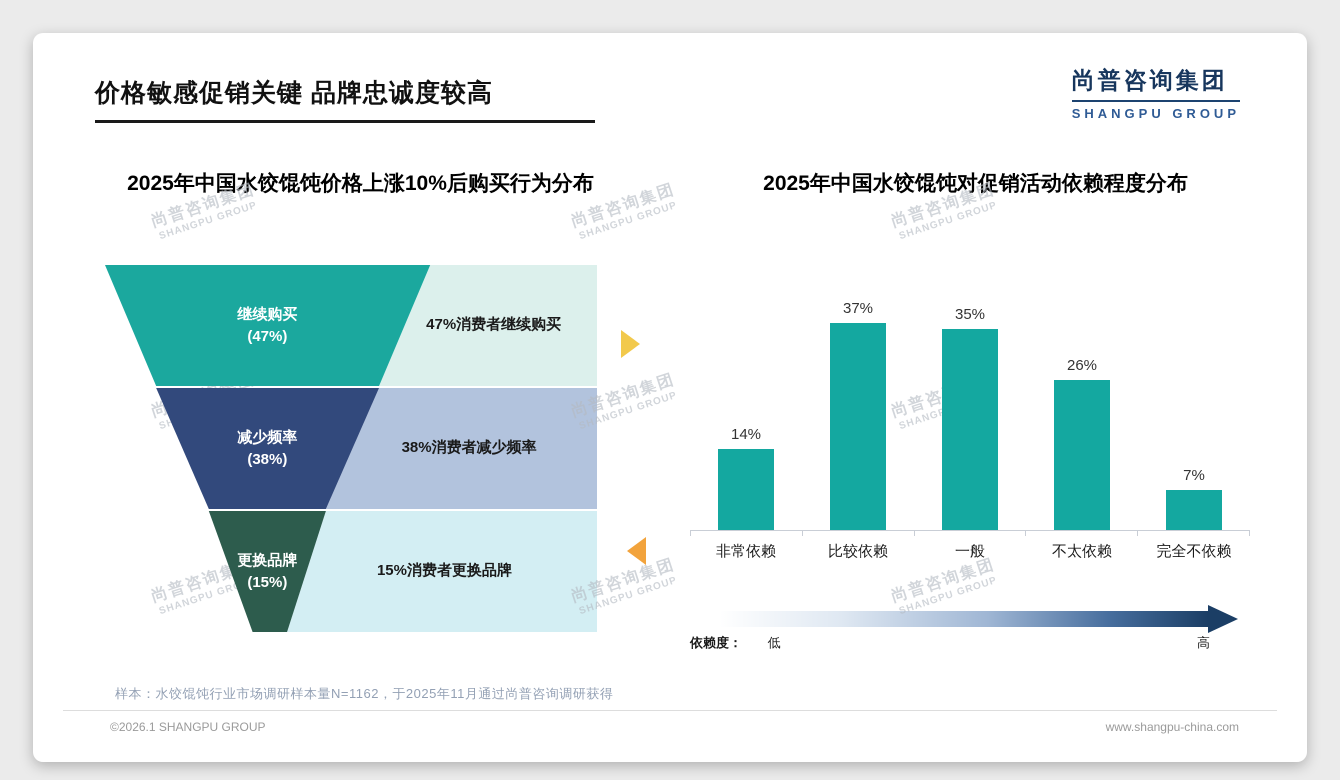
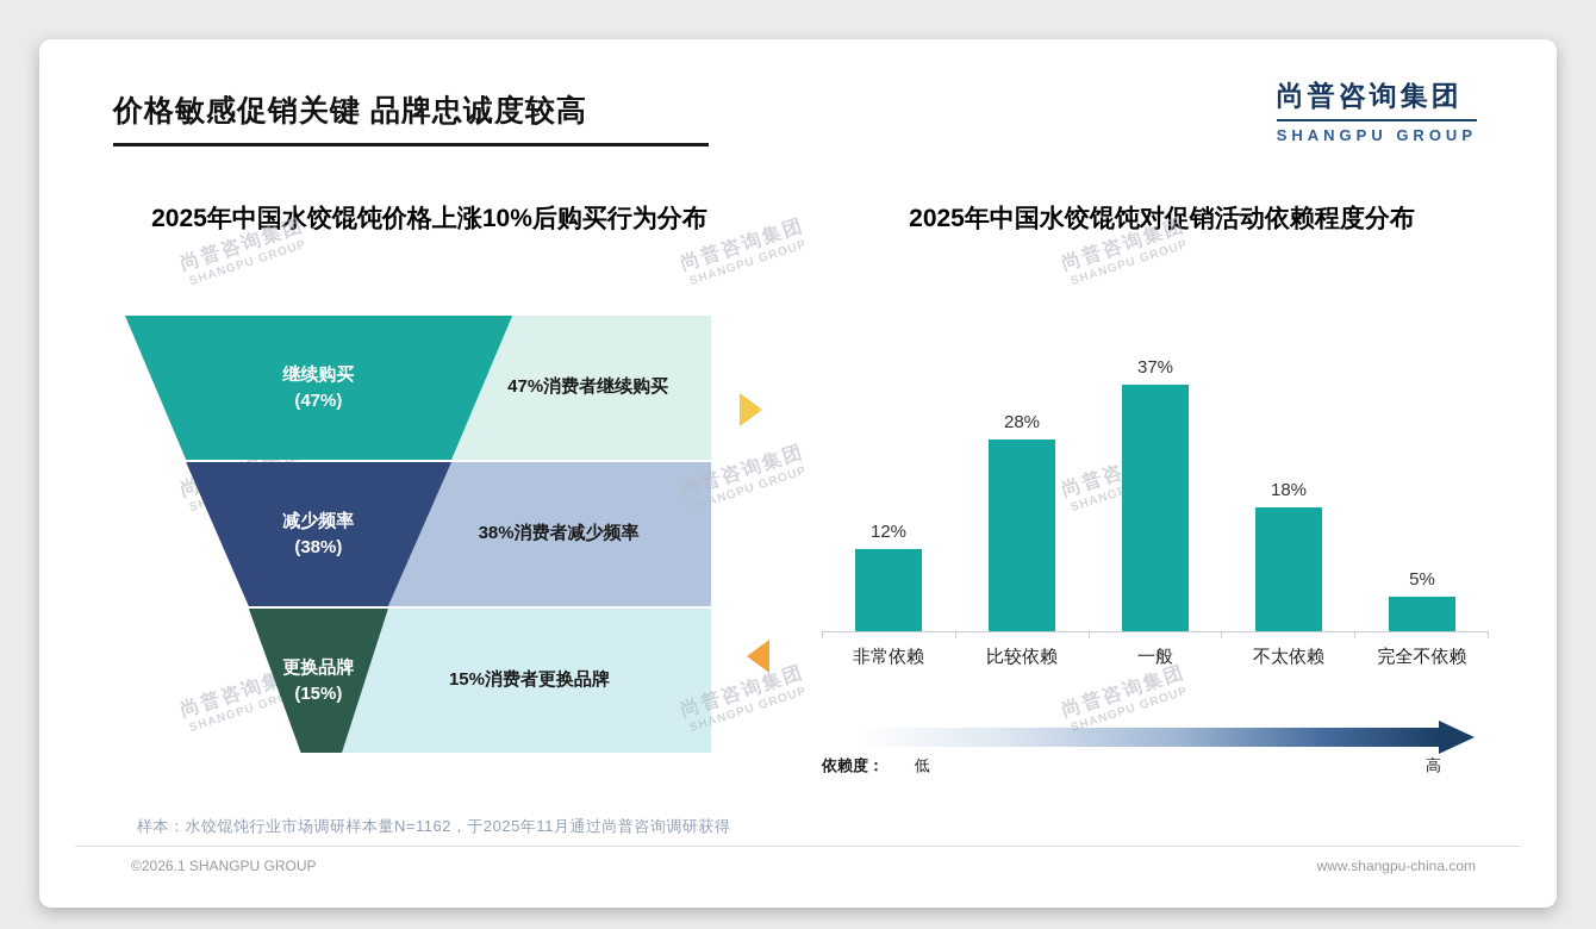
2025年中国水饺馄饨对促销活动依赖程度分布/非常依赖: 14% -> 12%
2025年中国水饺馄饨对促销活动依赖程度分布/比较依赖: 37% -> 28%
2025年中国水饺馄饨对促销活动依赖程度分布/一般: 35% -> 37%
2025年中国水饺馄饨对促销活动依赖程度分布/不太依赖: 26% -> 18%
2025年中国水饺馄饨对促销活动依赖程度分布/完全不依赖: 7% -> 5%
